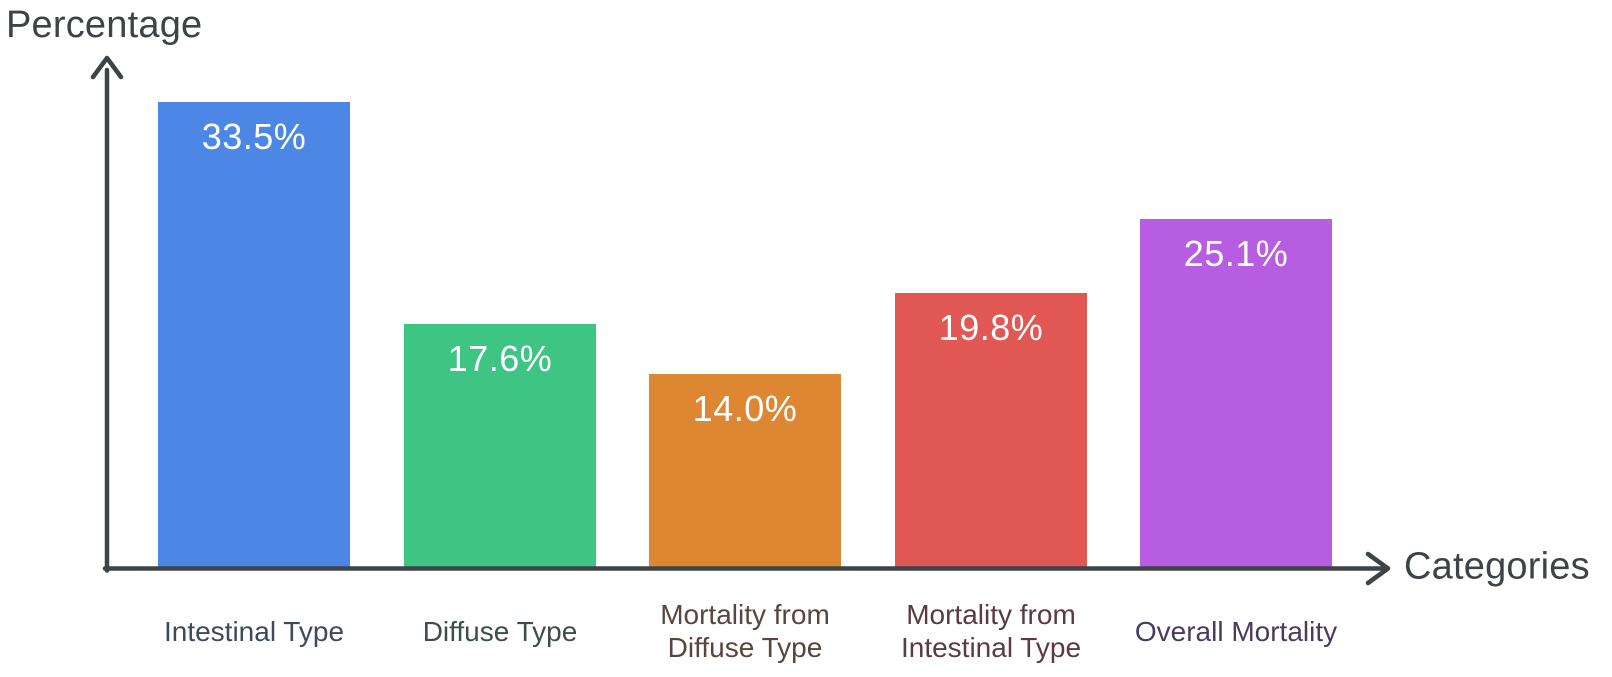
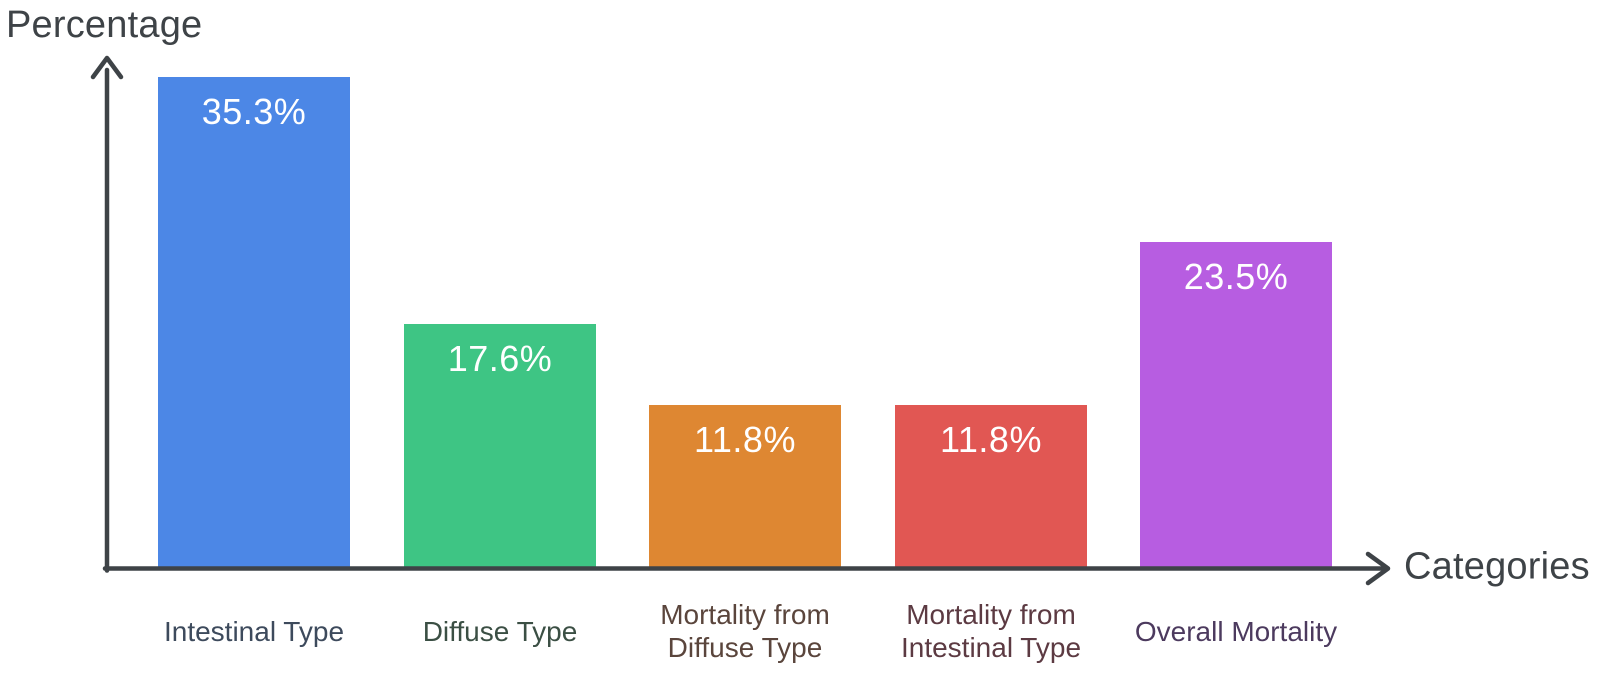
Intestinal Type: 33.5% -> 35.3%
Mortality from Diffuse Type: 14.0% -> 11.8%
Mortality from Intestinal Type: 19.8% -> 11.8%
Overall Mortality: 25.1% -> 23.5%
